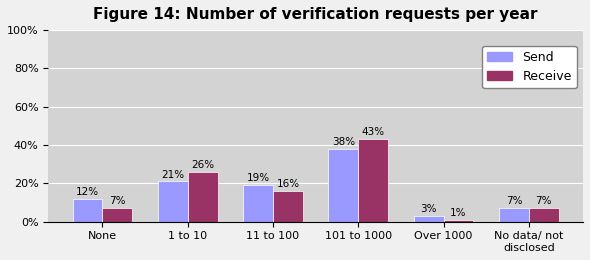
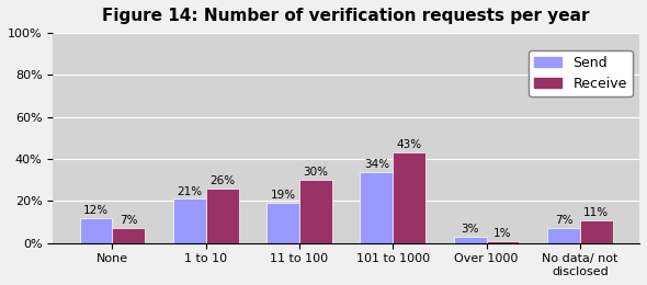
Receive/11 to 100: 16% -> 30%
Send/101 to 1000: 38% -> 34%
Receive/No data/ not disclosed: 7% -> 11%
